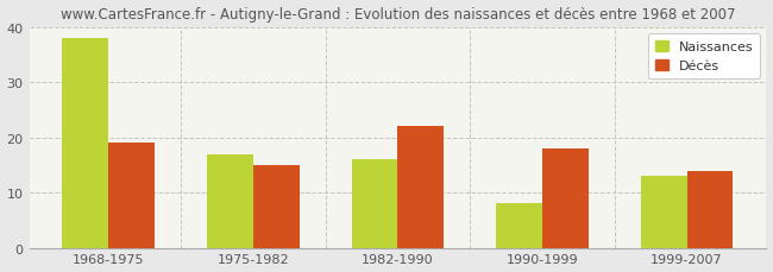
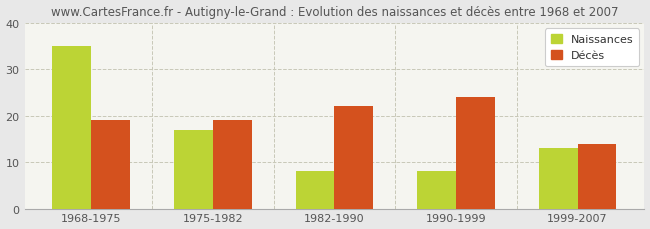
Naissances/1968-1975: 38 -> 35
Décès/1975-1982: 15 -> 19
Naissances/1982-1990: 16 -> 8
Décès/1990-1999: 18 -> 24
